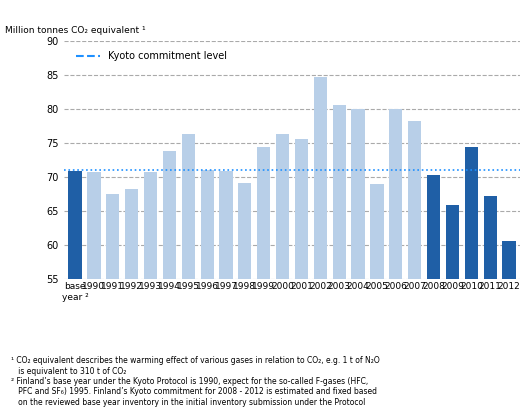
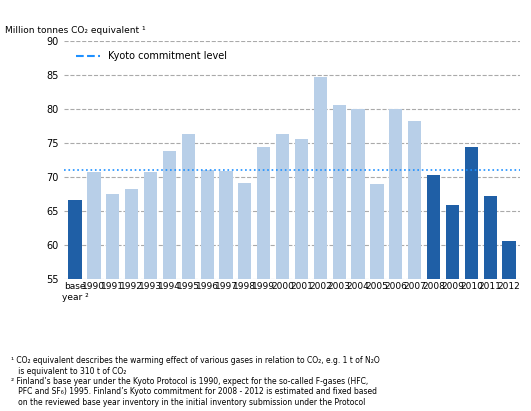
base year ²: 71.0 -> 66.6
